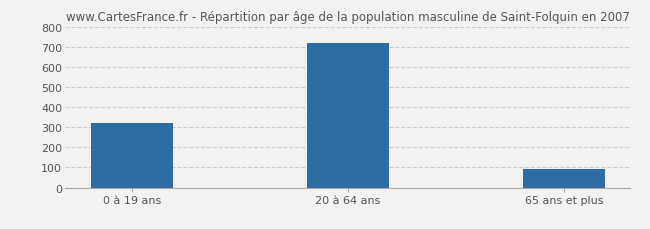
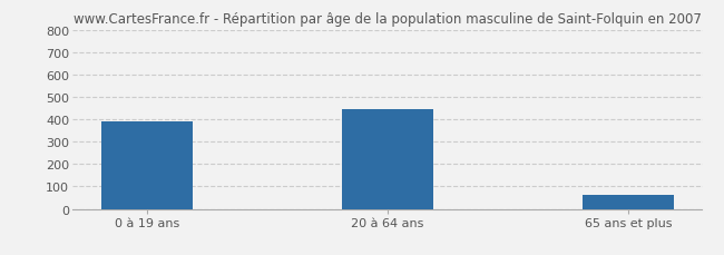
0 à 19 ans: 320 -> 390
20 à 64 ans: 720 -> 445
65 ans et plus: 93 -> 65
